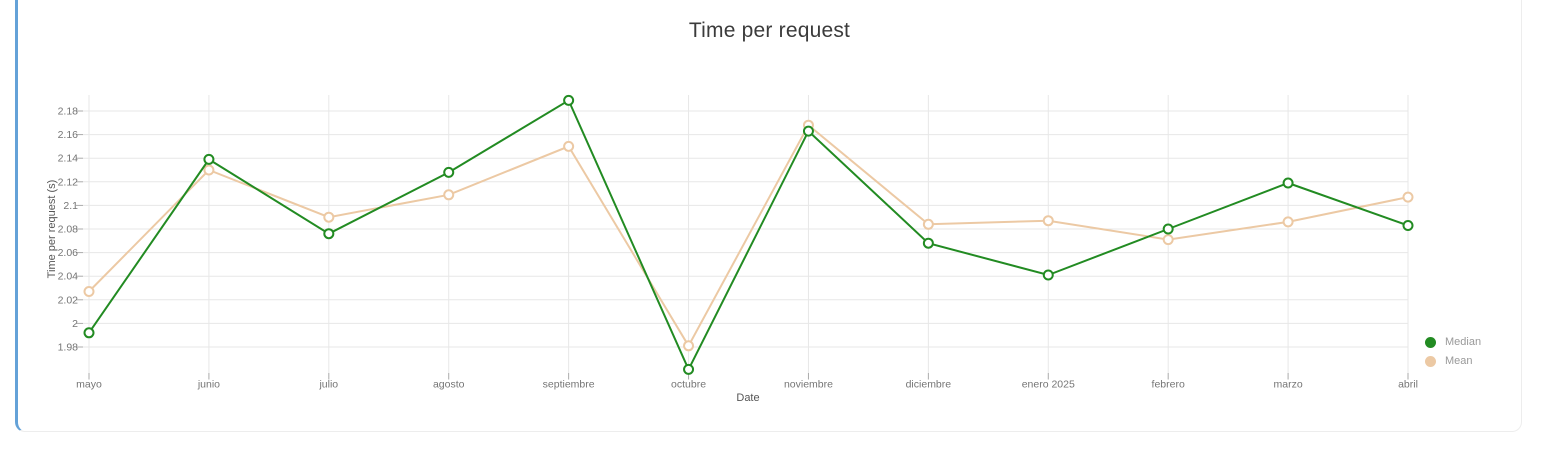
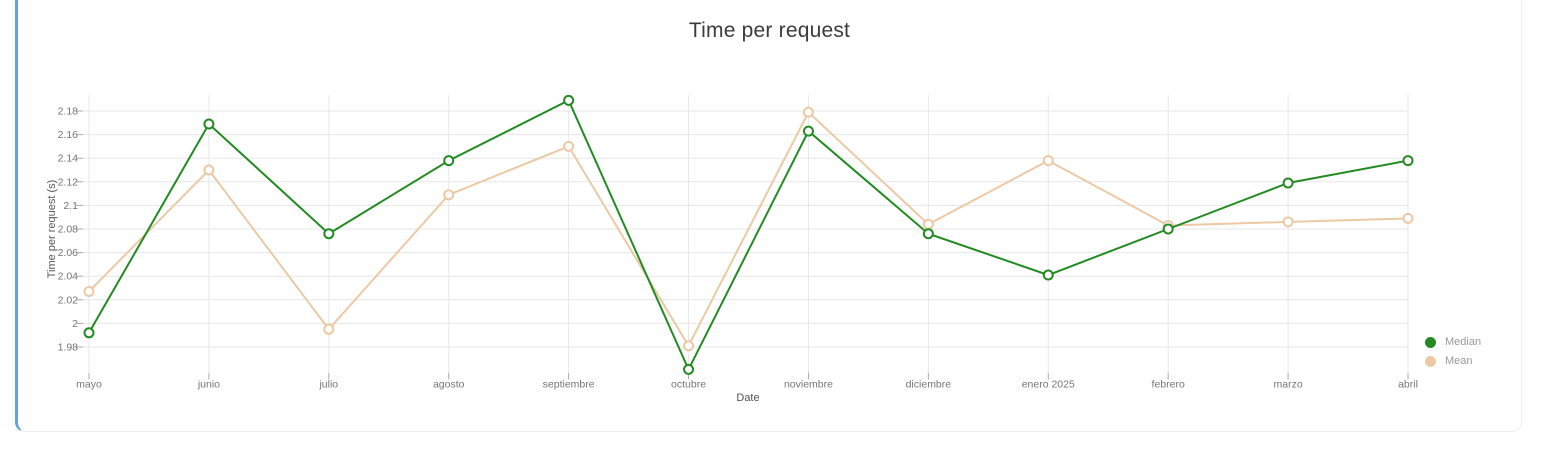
Median/junio: 2.139 -> 2.169
Mean/julio: 2.090 -> 1.995
Median/agosto: 2.128 -> 2.138
Mean/noviembre: 2.168 -> 2.179
Median/diciembre: 2.068 -> 2.076
Mean/enero 2025: 2.087 -> 2.138
Mean/febrero: 2.071 -> 2.083
Median/abril: 2.083 -> 2.138
Mean/abril: 2.107 -> 2.089
